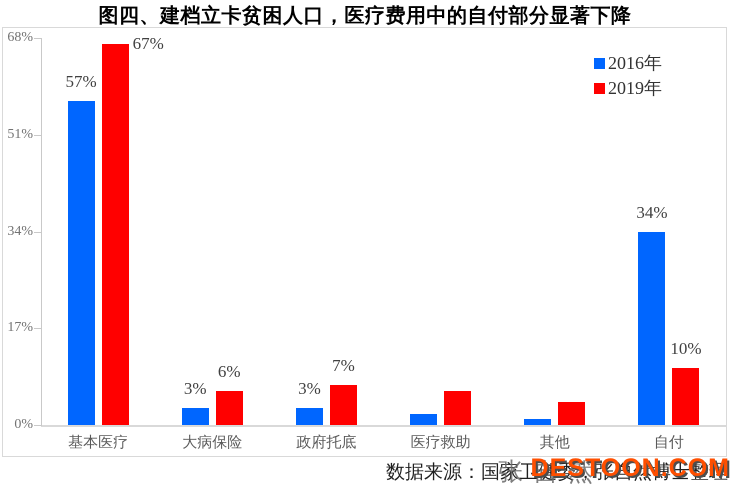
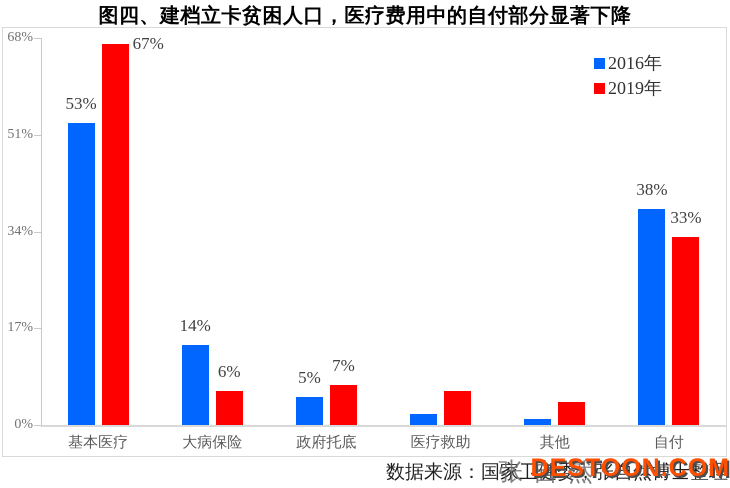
2016年/基本医疗: 57% -> 53%
2016年/大病保险: 3% -> 14%
2016年/政府托底: 3% -> 5%
2016年/自付: 34% -> 38%
2019年/自付: 10% -> 33%
